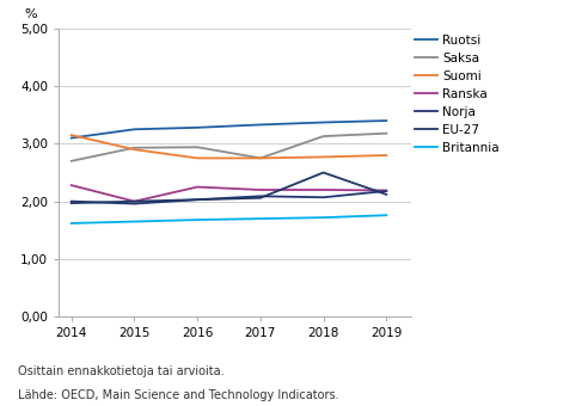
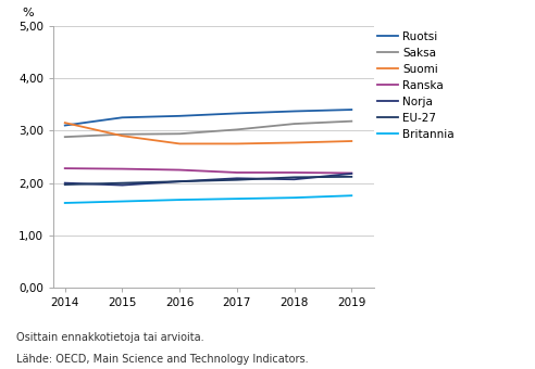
Saksa/2014: 2,70 -> 2,88
Ranska/2015: 2,00 -> 2,27
Saksa/2017: 2,75 -> 3,02
EU-27/2018: 2,50 -> 2,11
